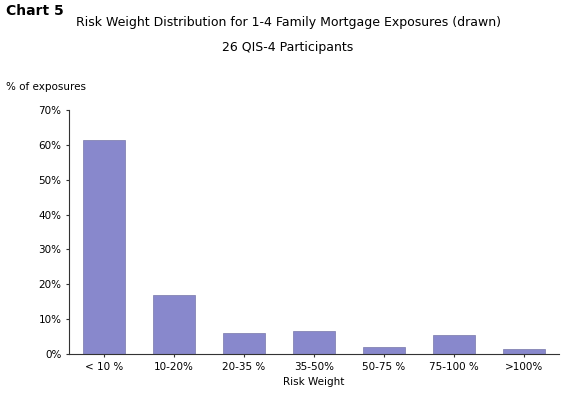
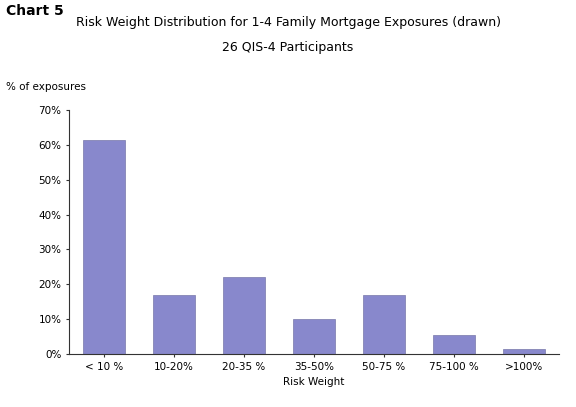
20-35 %: 6.0% -> 22.0%
35-50%: 6.5% -> 10.0%
50-75 %: 2.0% -> 17.0%
